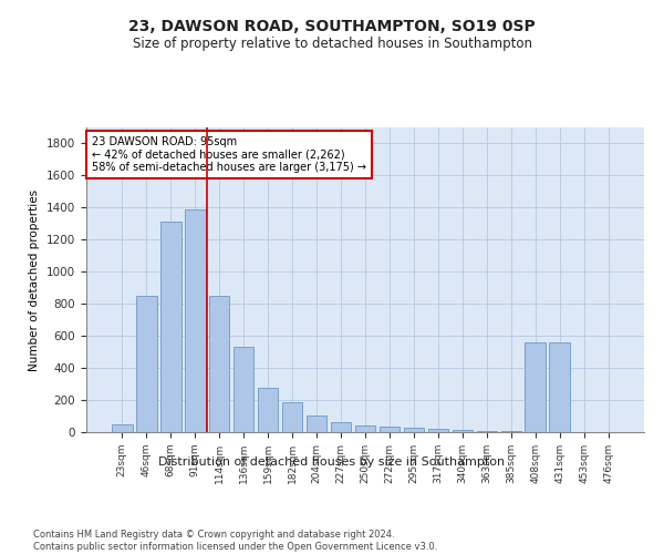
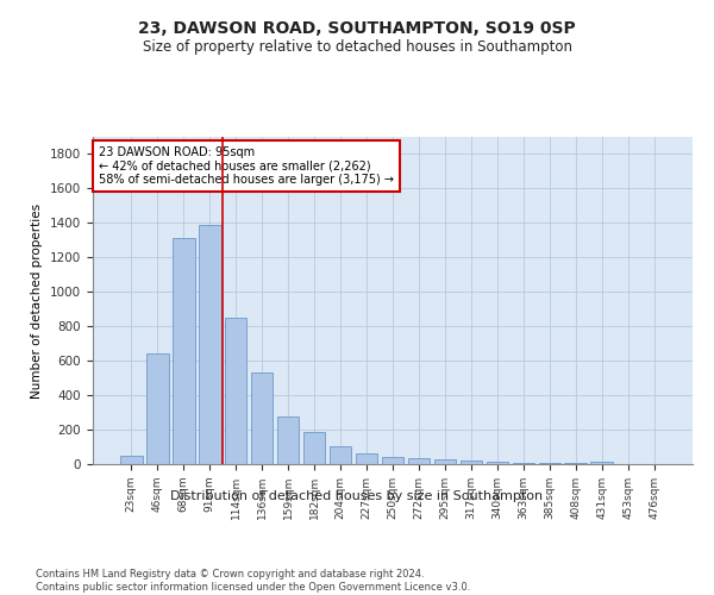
46sqm: 850 -> 640
408sqm: 560 -> 0
431sqm: 560 -> 20
